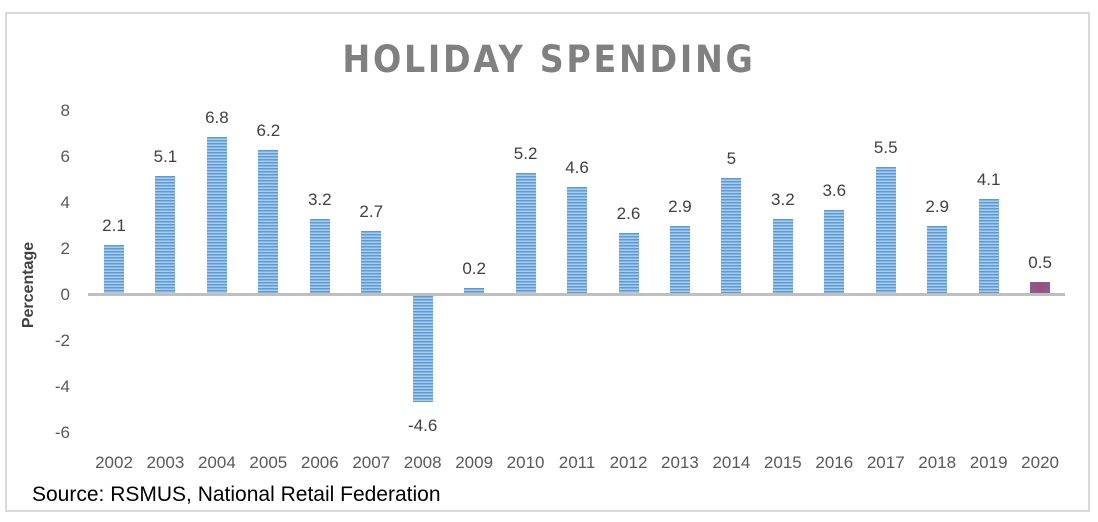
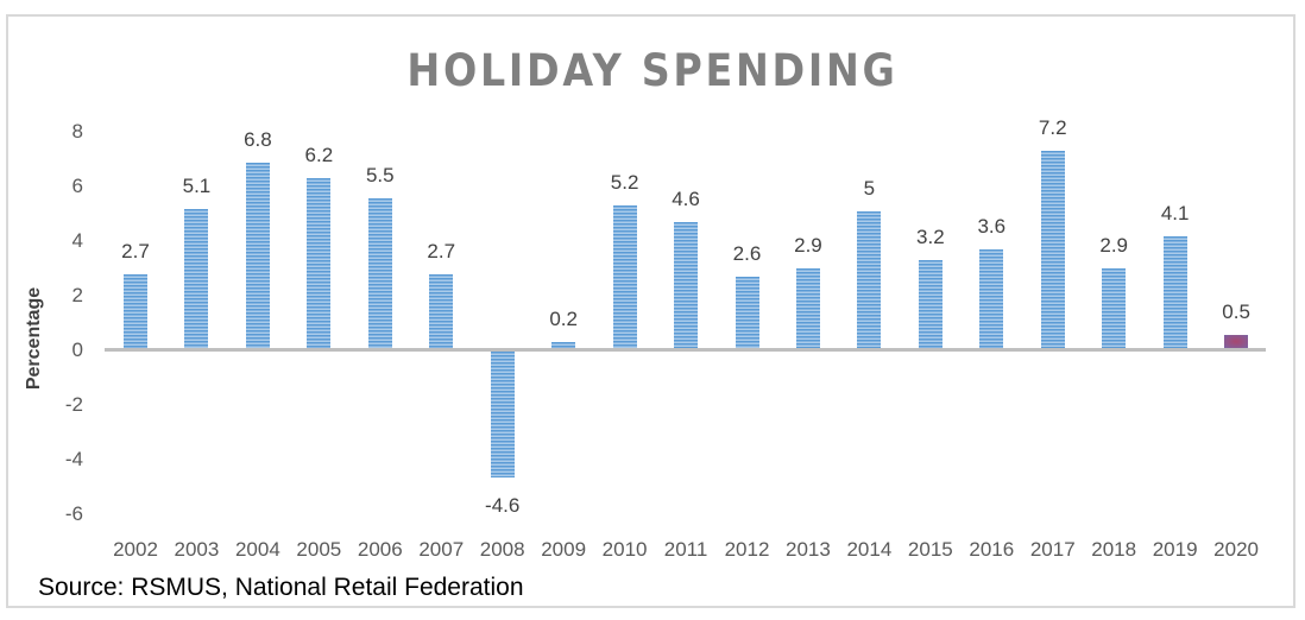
2002: 2.1 -> 2.7
2006: 3.2 -> 5.5
2017: 5.5 -> 7.2
